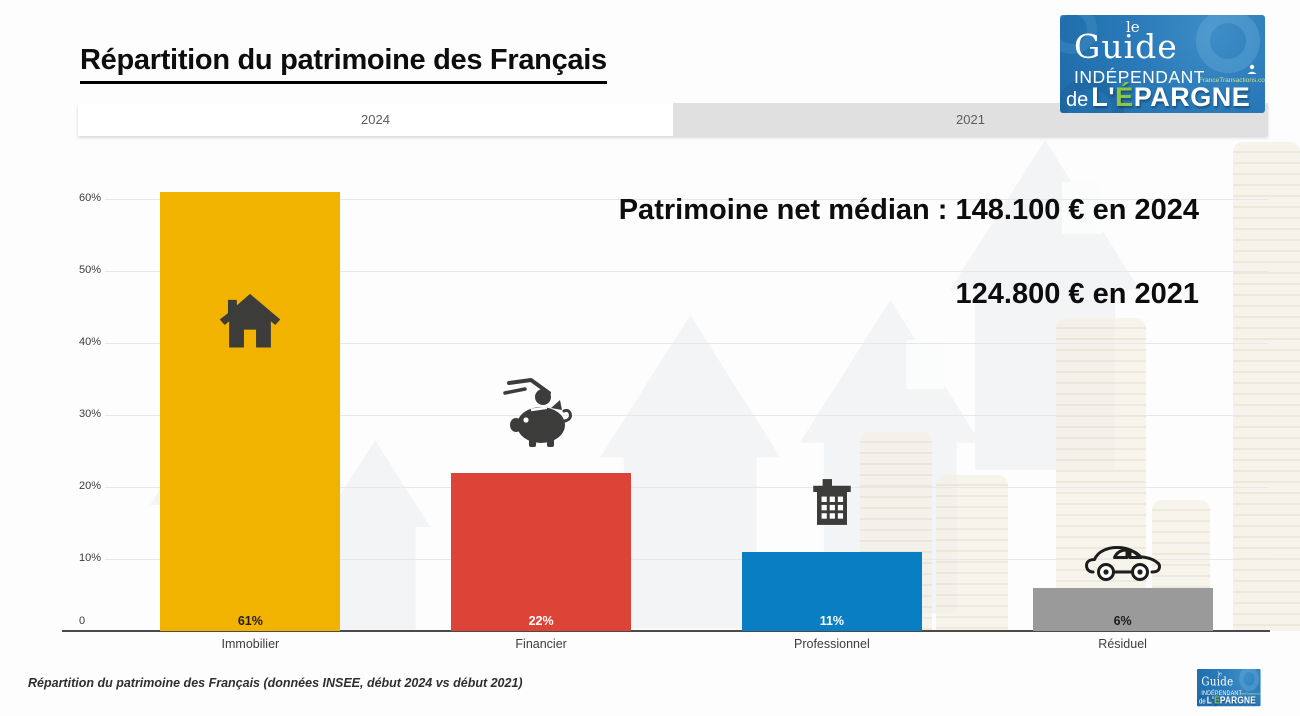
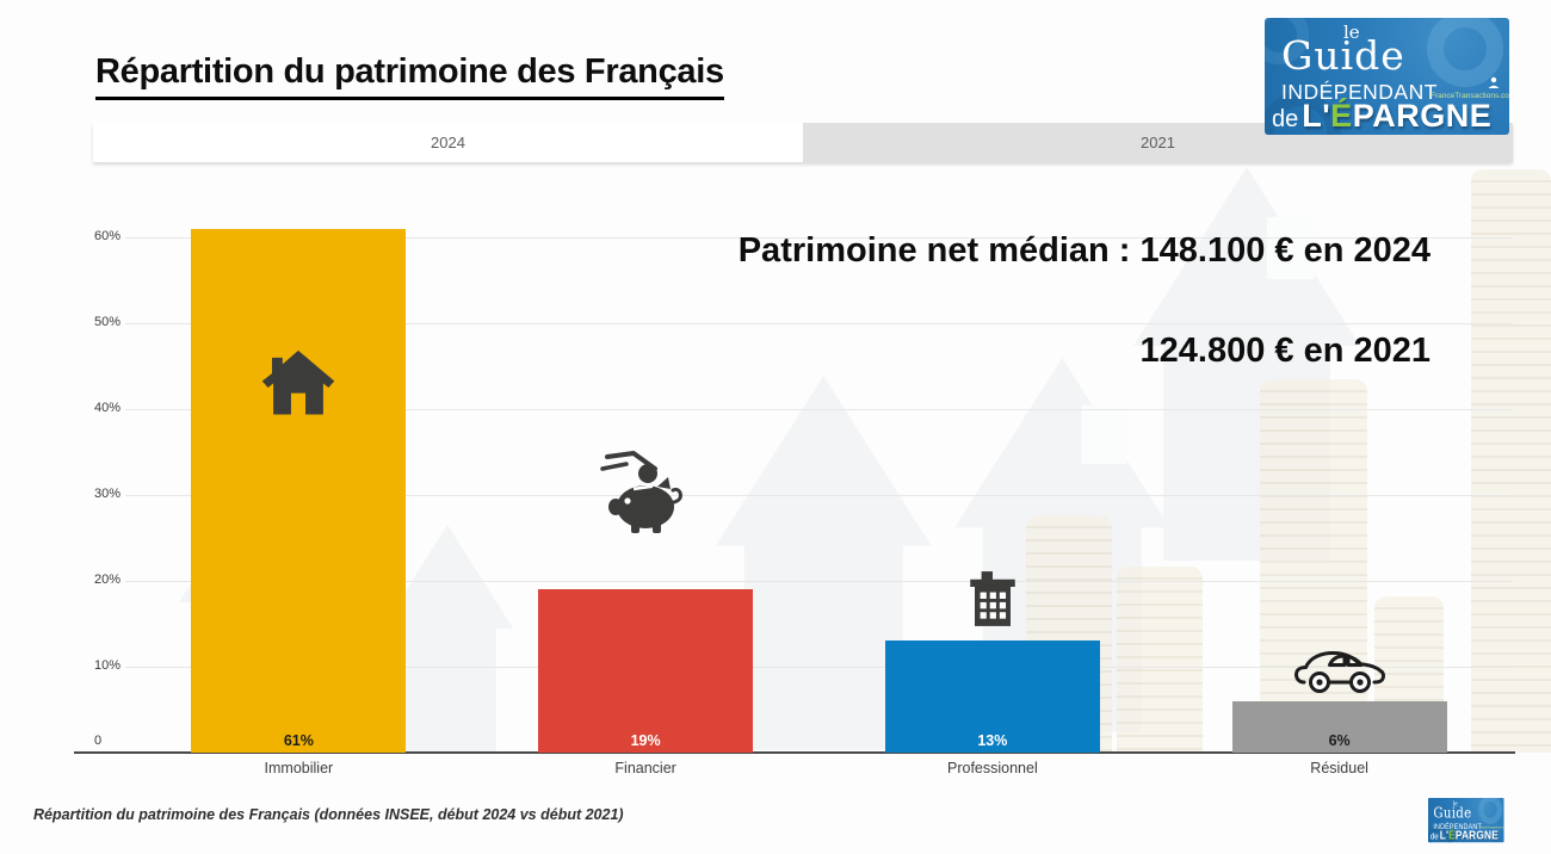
Financier: 22% -> 19%
Professionnel: 11% -> 13%
